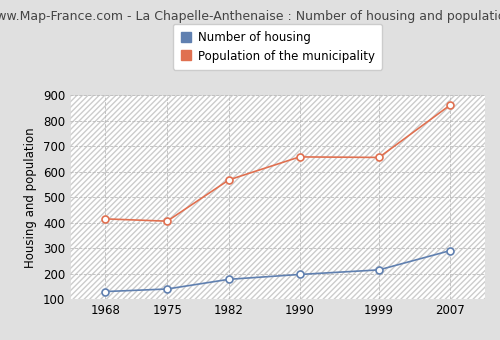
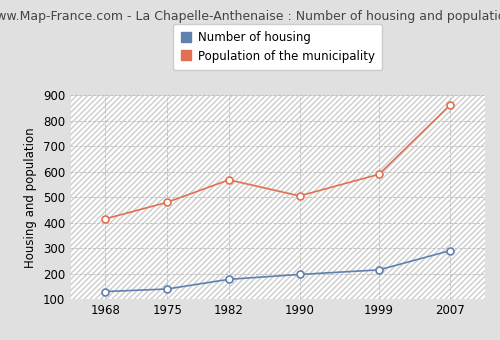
Population of the municipality/1975: 406 -> 480
Population of the municipality/1990: 658 -> 505
Population of the municipality/1999: 656 -> 590
